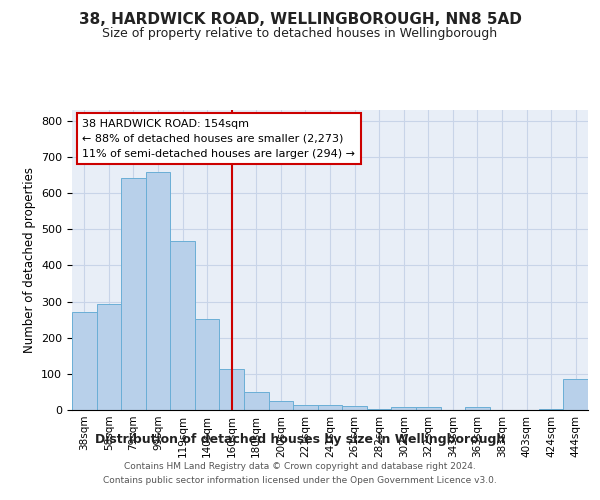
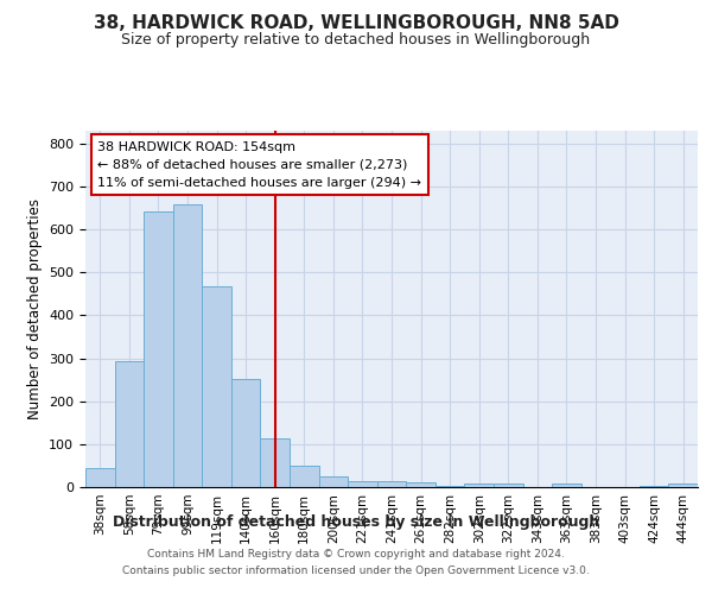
38sqm: 270 -> 45
444sqm: 85 -> 8
